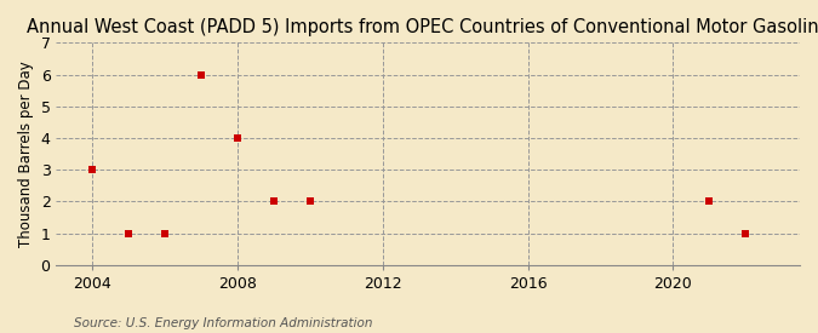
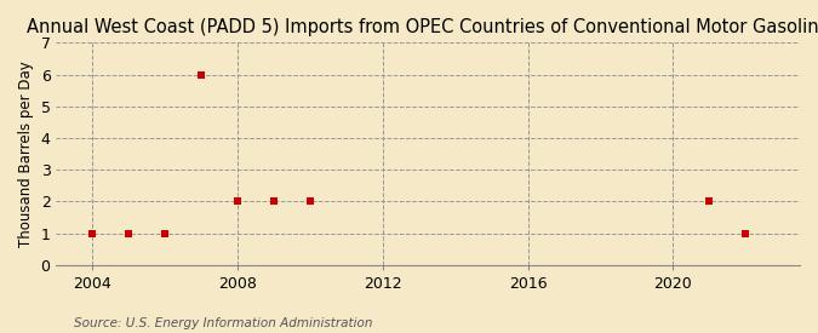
2004: 3 -> 1
2008: 4 -> 2
